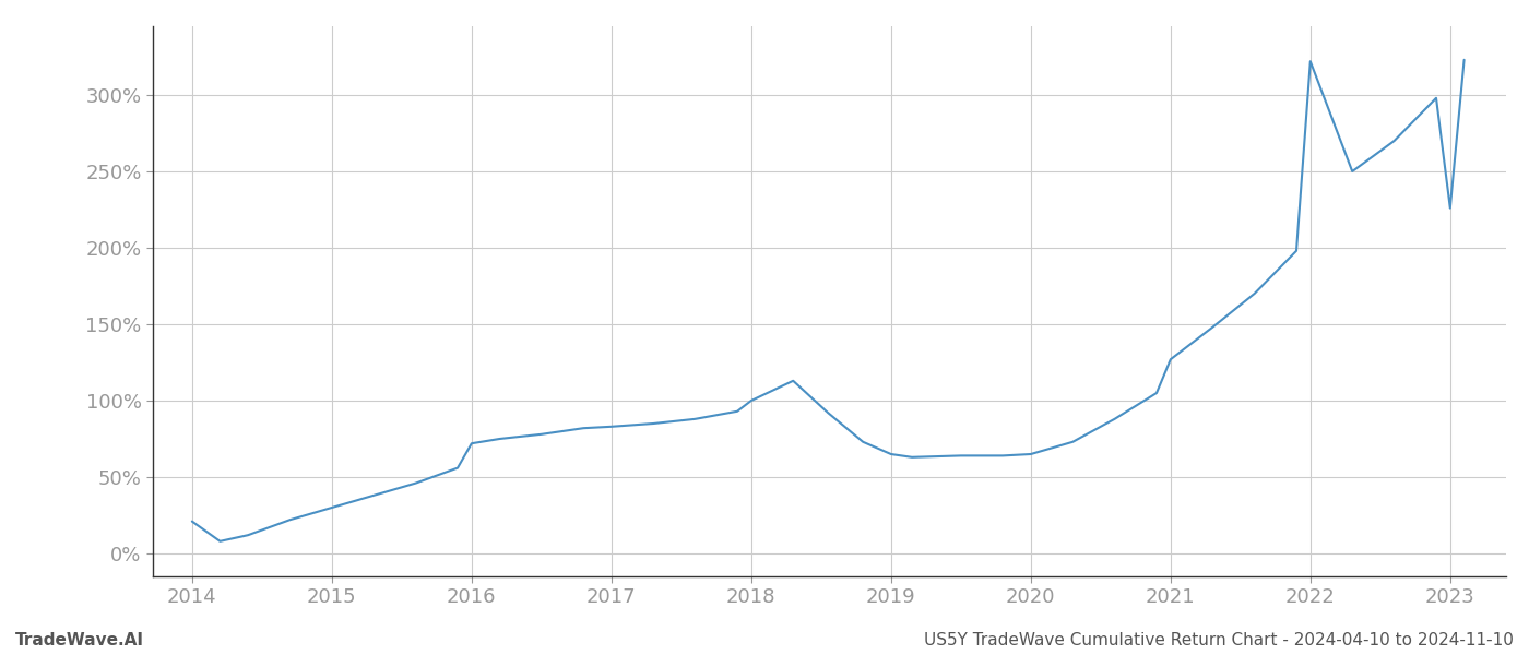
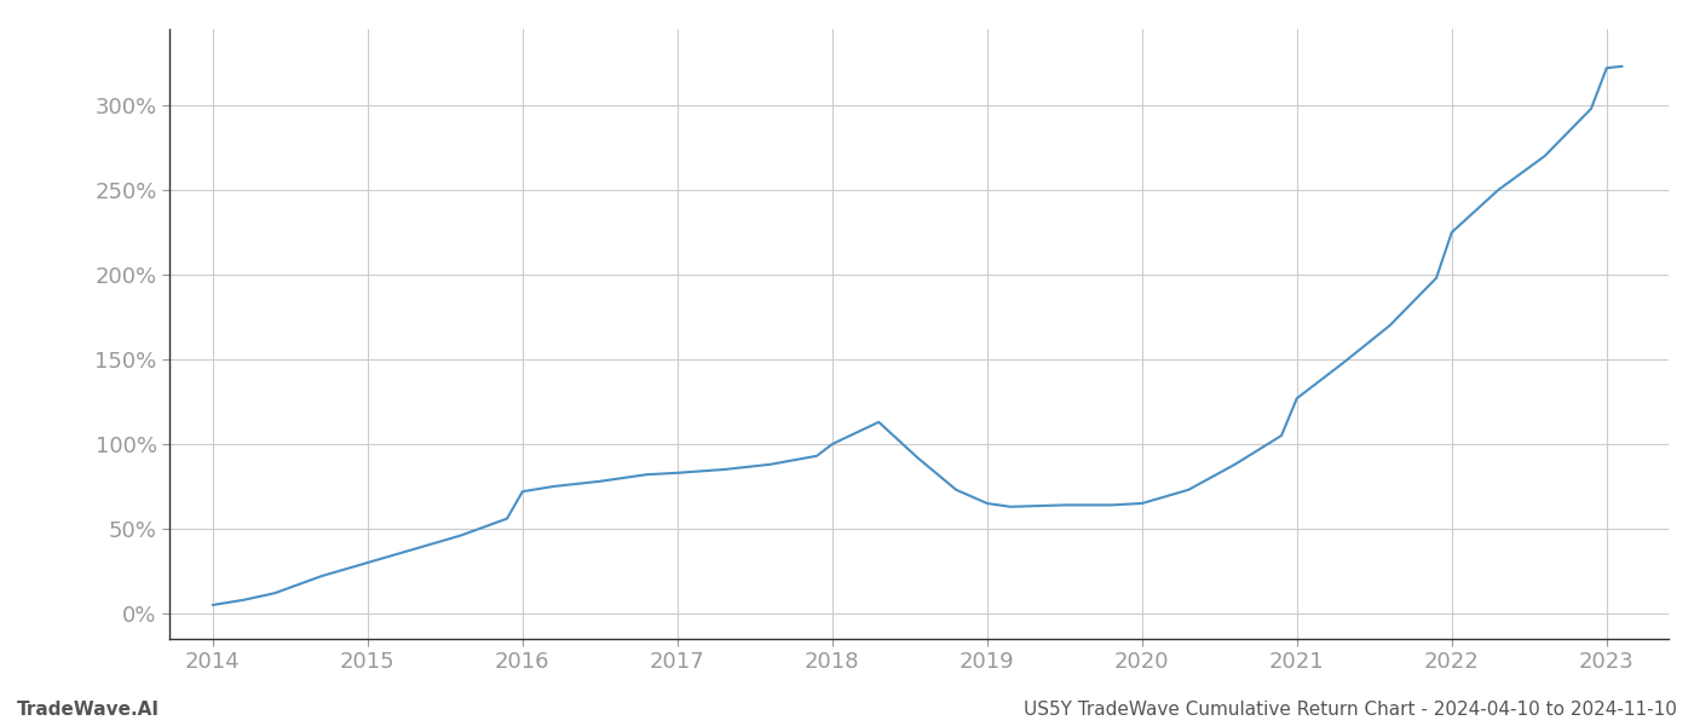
2014: 21% -> 5%
2022: 322% -> 225%
2023: 226% -> 322%
